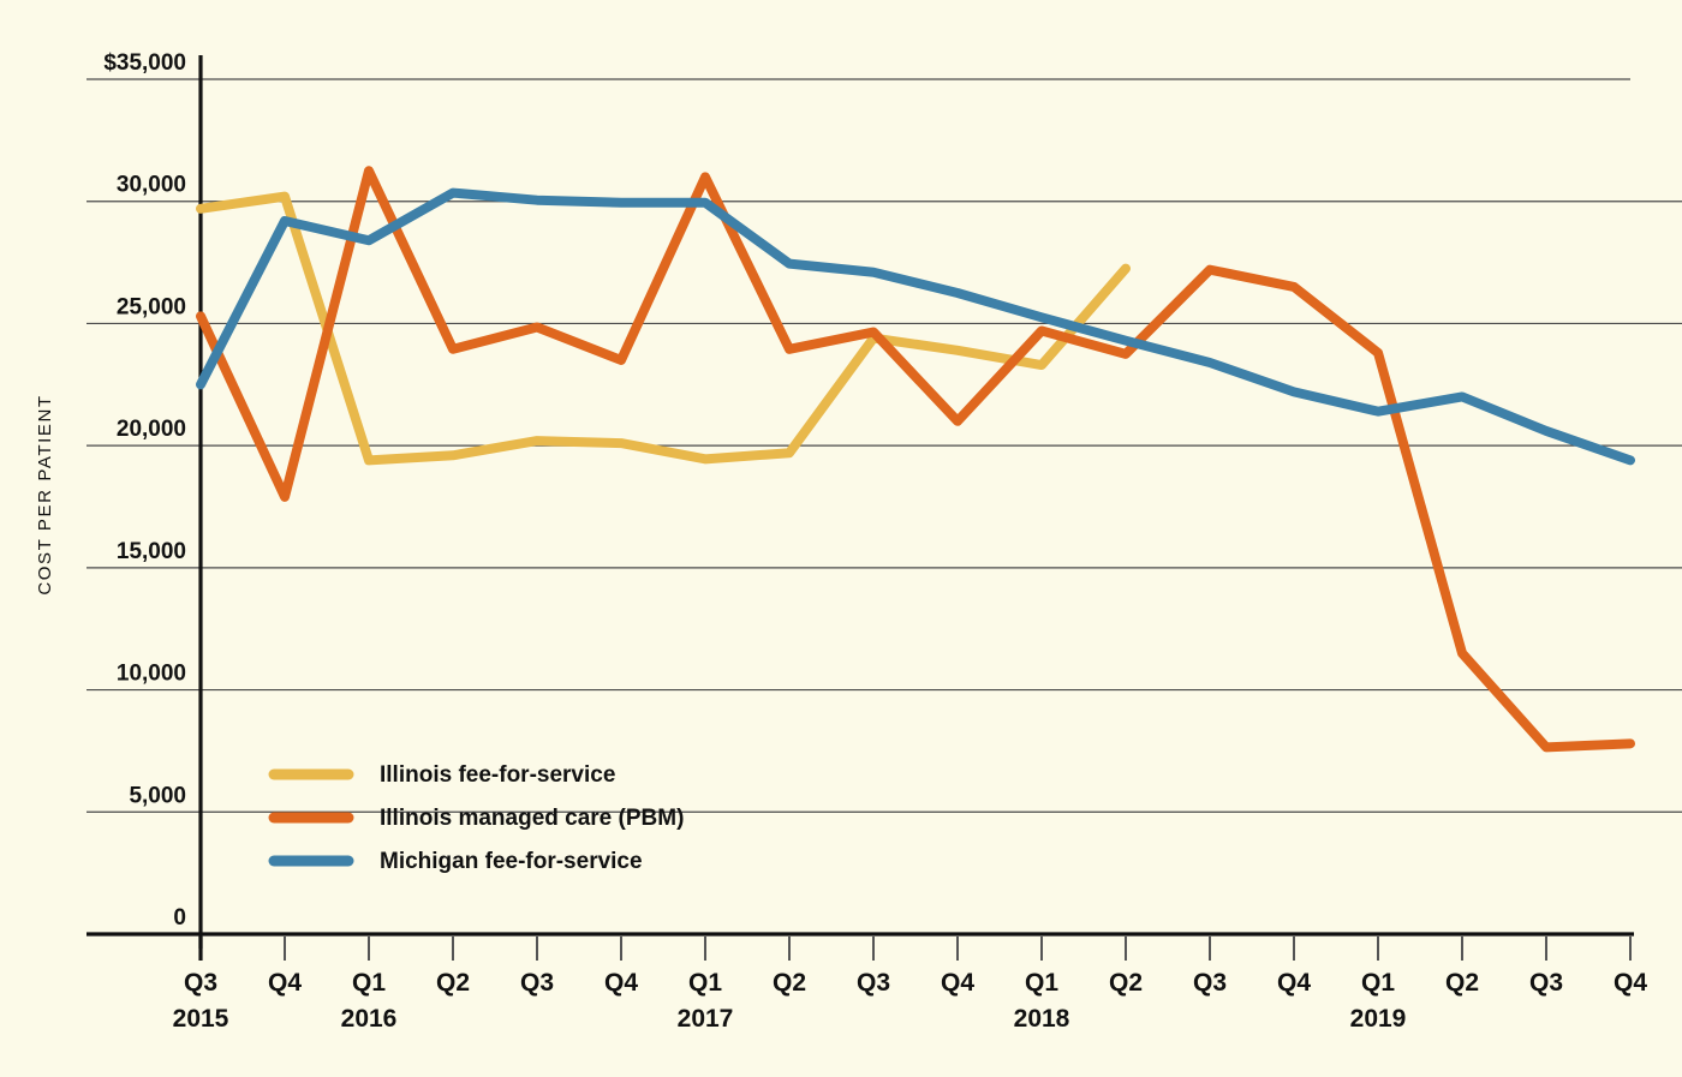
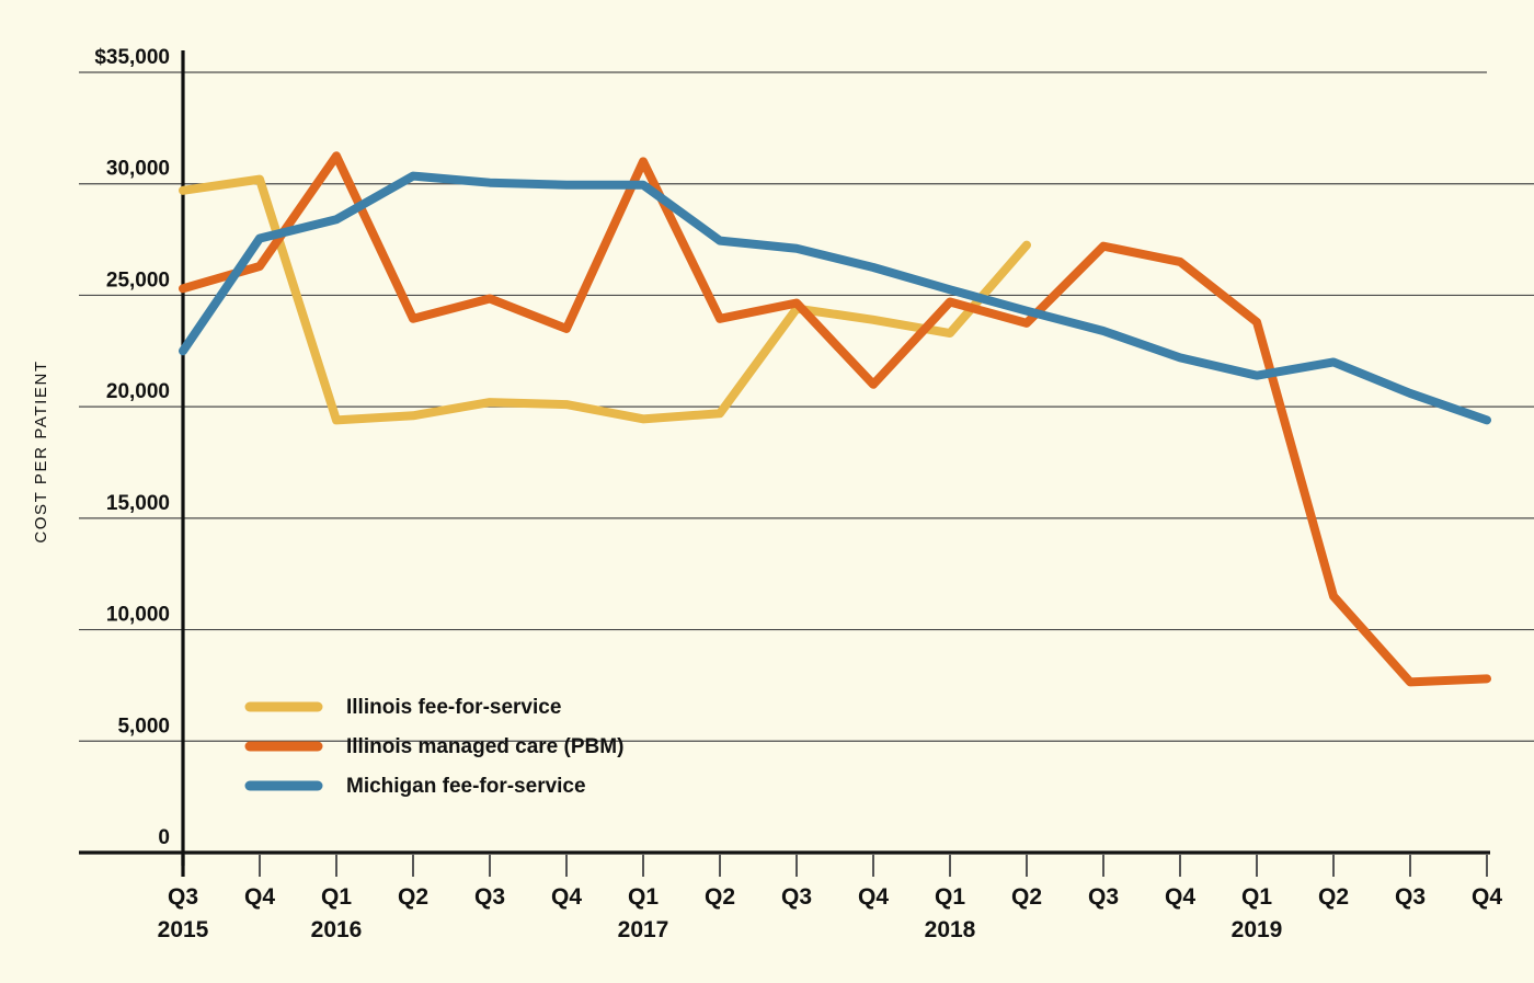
Illinois managed care (PBM)/Q4 2015: $17900 -> $26300
Michigan fee-for-service/Q4 2015: $29200 -> $27600
